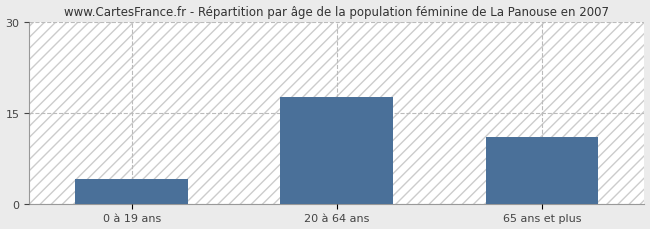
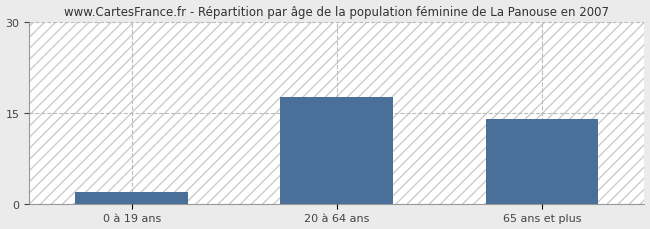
0 à 19 ans: 4.0 -> 2.0
65 ans et plus: 11.0 -> 14.0
